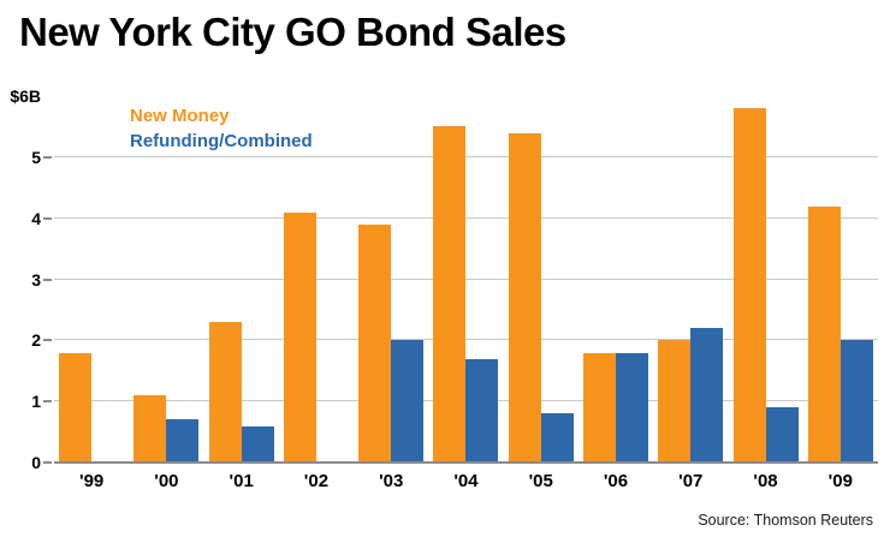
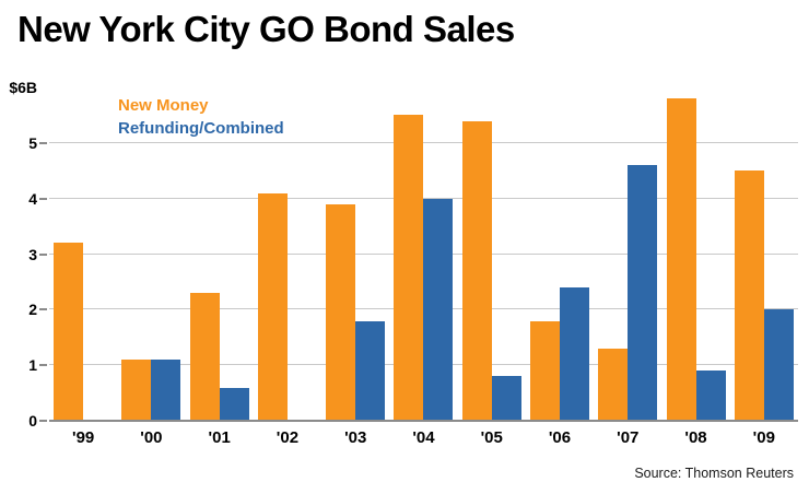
New Money/'99: $1.8B -> $3.2B
Refunding/Combined/'00: $0.7B -> $1.1B
Refunding/Combined/'03: $2.0B -> $1.8B
Refunding/Combined/'04: $1.7B -> $4.0B
Refunding/Combined/'06: $1.8B -> $2.4B
New Money/'07: $2.0B -> $1.3B
Refunding/Combined/'07: $2.2B -> $4.6B
New Money/'09: $4.2B -> $4.5B
